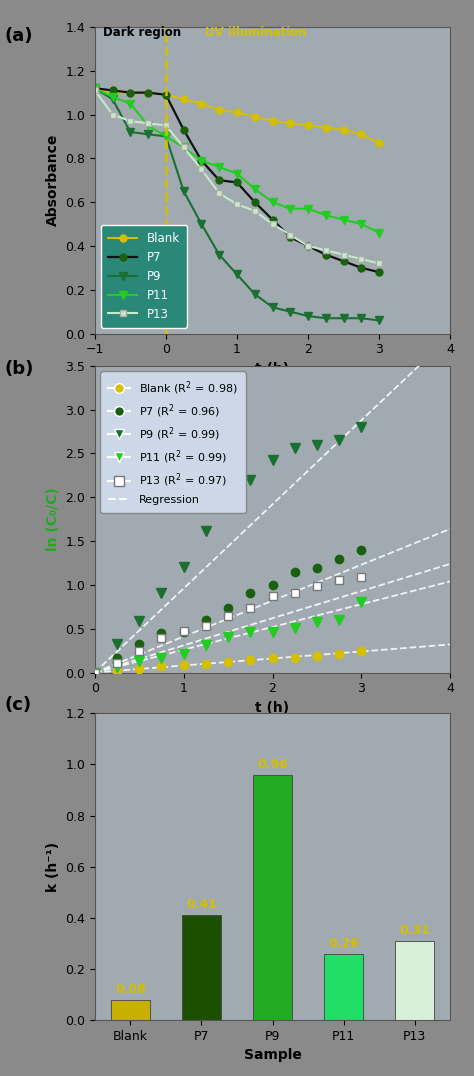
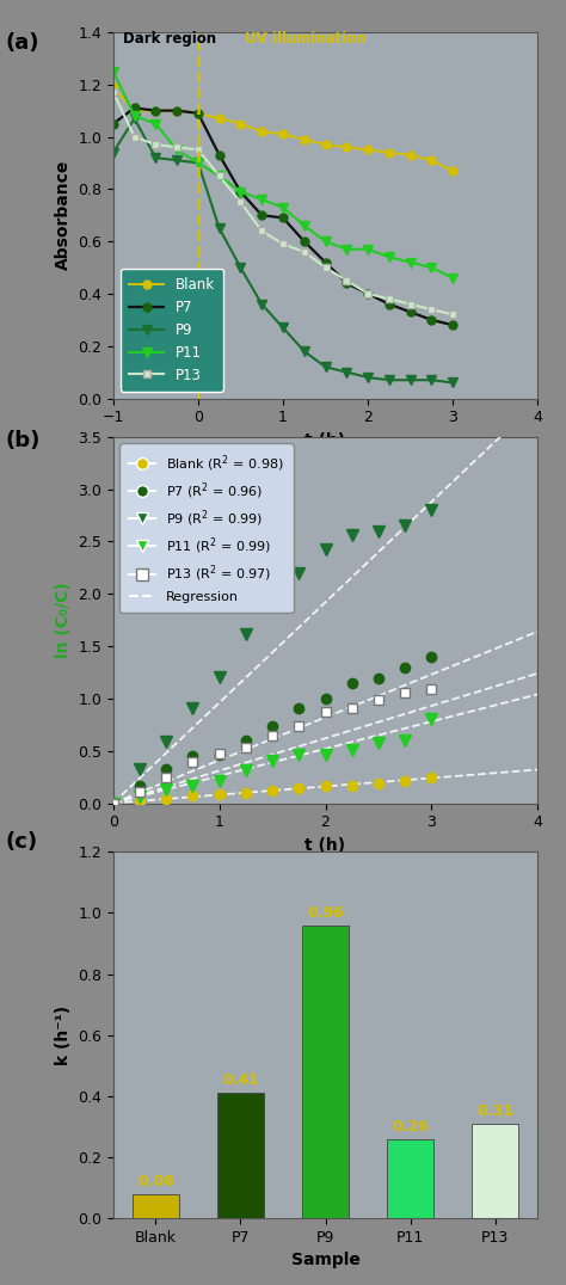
Blank/−1: 1.12 -> 1.19
P7/−1: 1.12 -> 1.05
P9/−1: 1.12 -> 0.94
P11/−1: 1.12 -> 1.25
P13/−1: 1.11 -> 1.17
